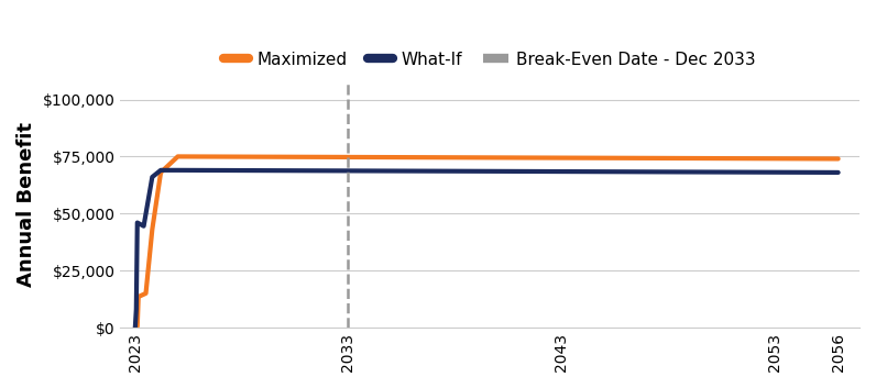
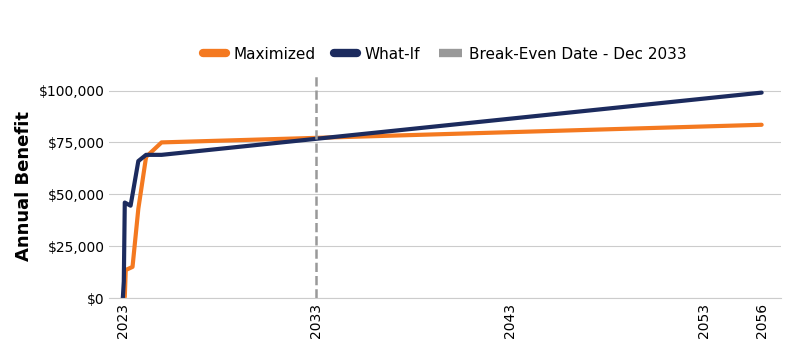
Maximized/2056: $74,000 -> $83,500
What-If/2056: $68,000 -> $99,000
